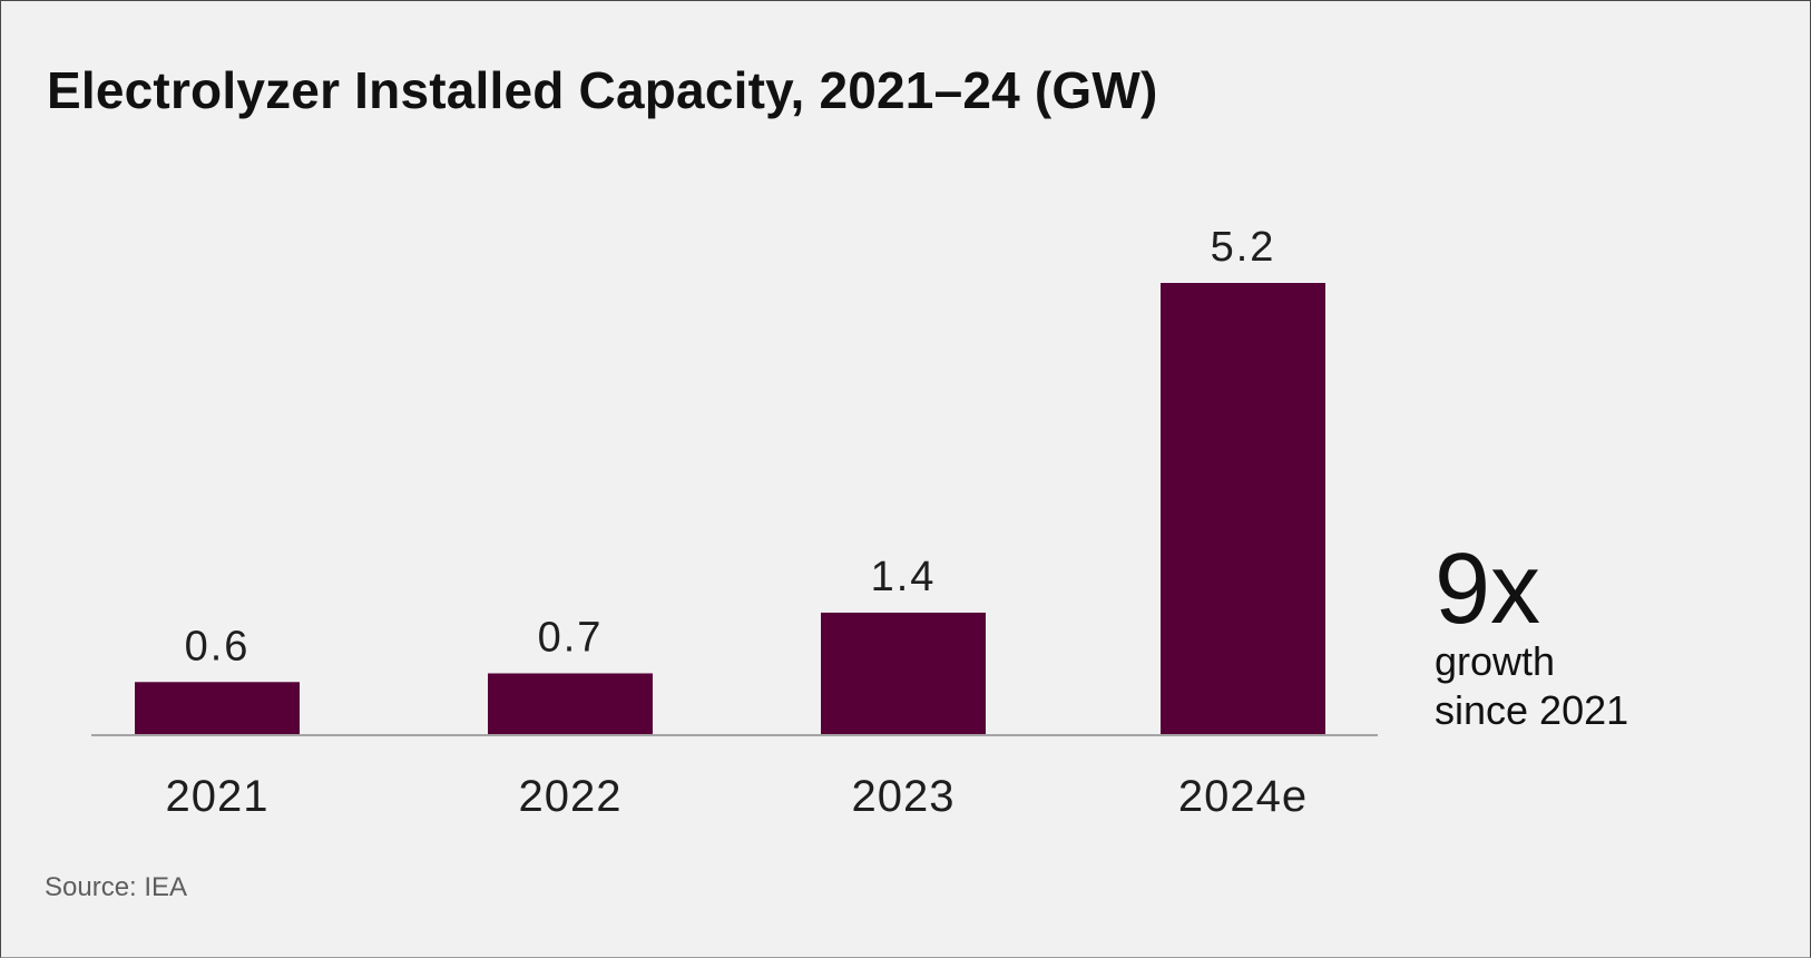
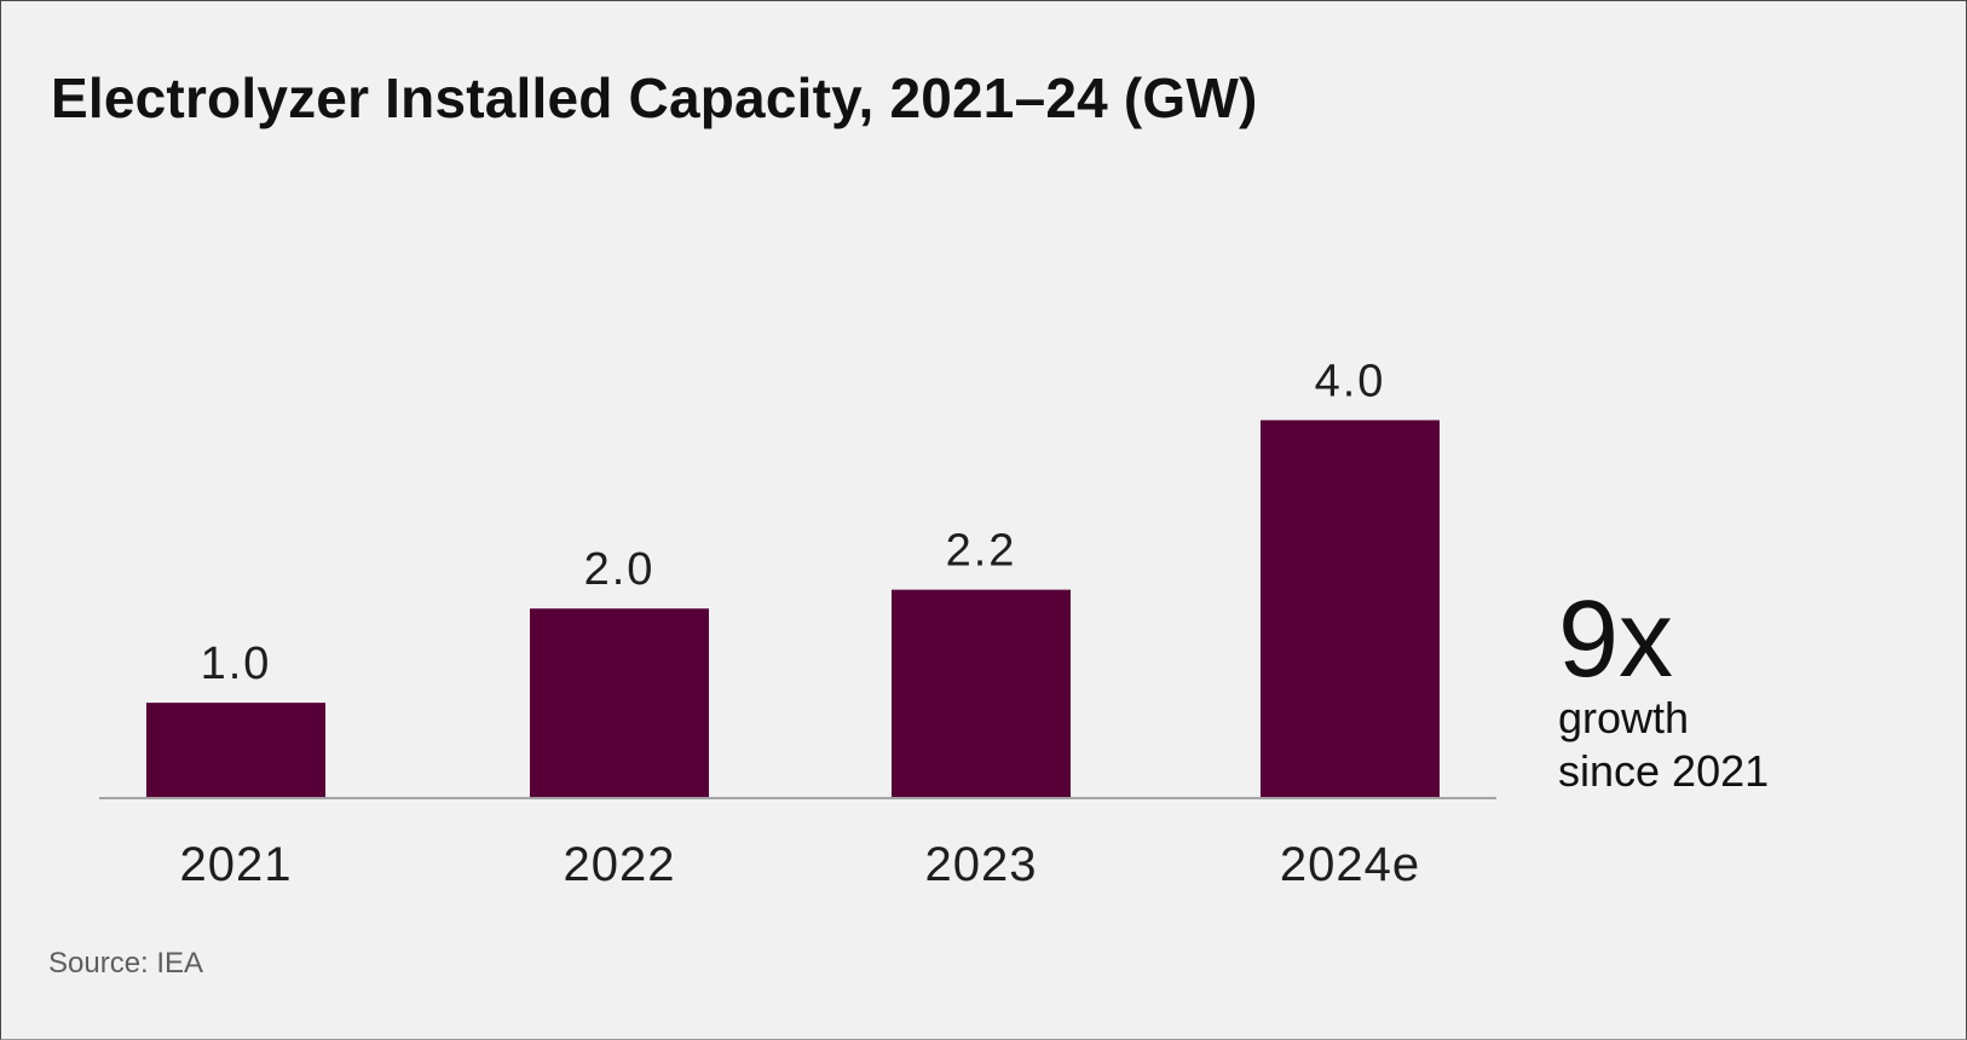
2021: 0.6 -> 1.0
2022: 0.7 -> 2.0
2023: 1.4 -> 2.2
2024e: 5.2 -> 4.0
